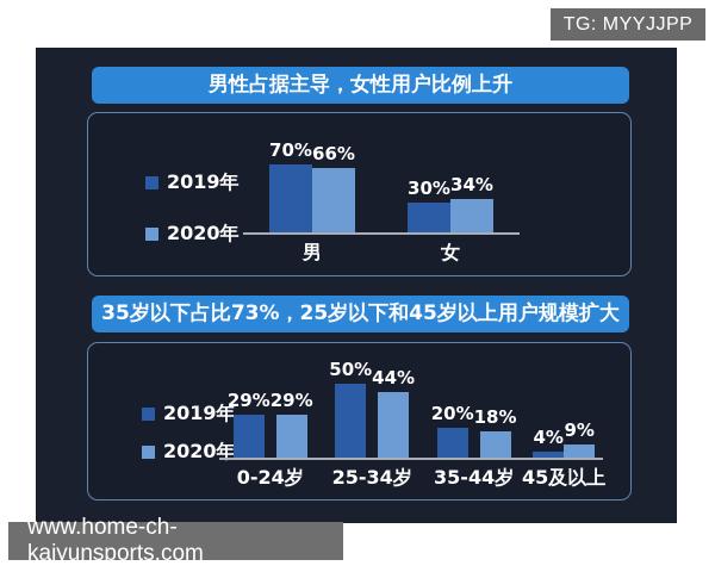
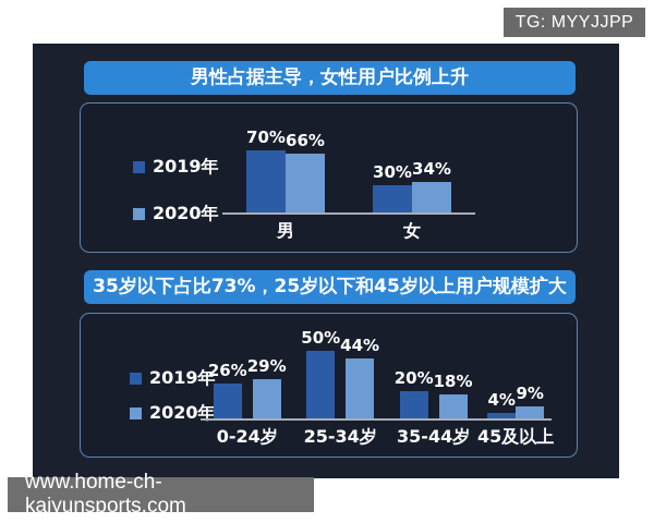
35岁以下占比73%，25岁以下和45岁以上用户规模扩大/2019年/0-24岁: 29% -> 26%
